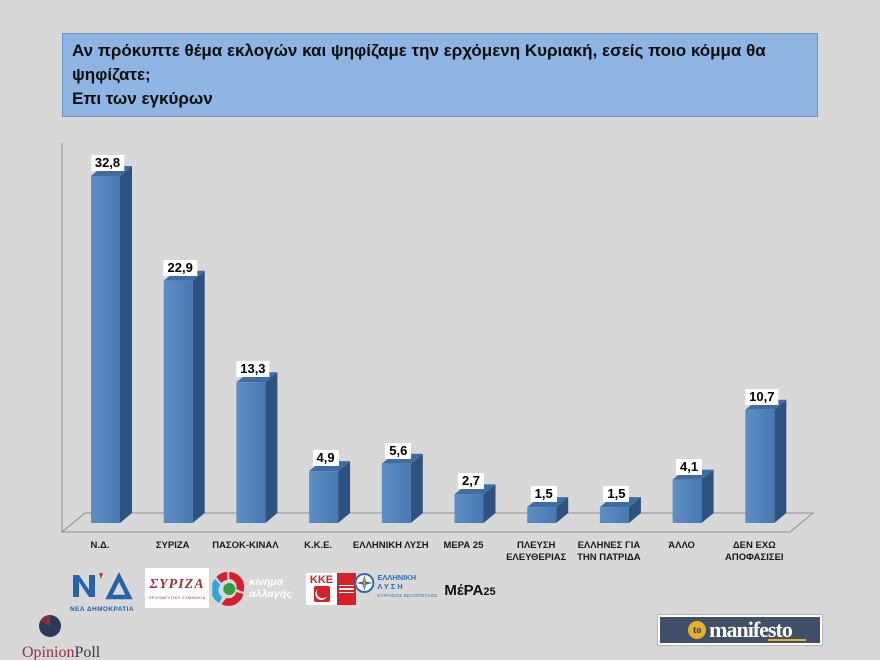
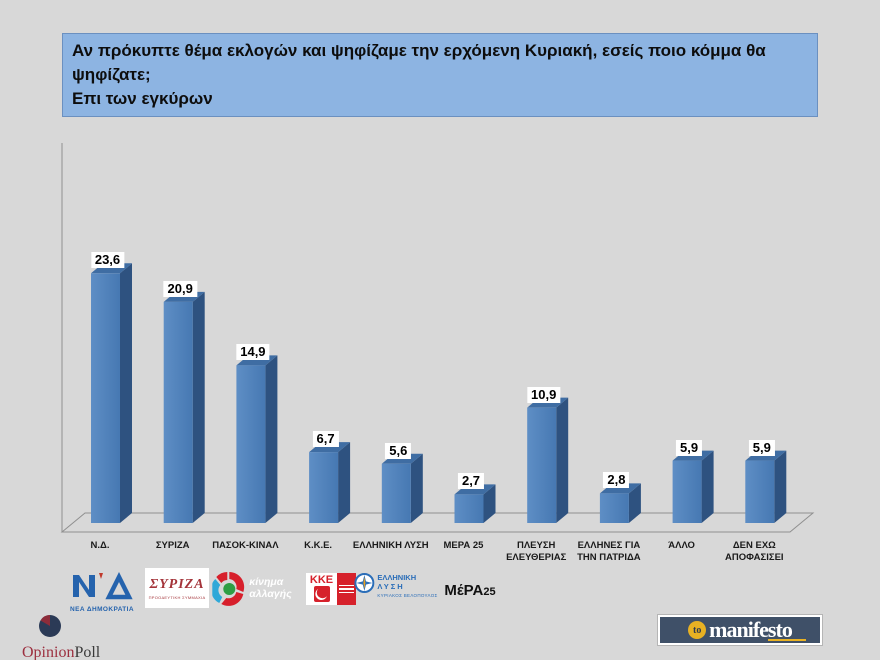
Ν.Δ.: 32,8 -> 23,6
ΣΥΡΙΖΑ: 22,9 -> 20,9
ΠΑΣΟΚ-ΚΙΝΑΛ: 13,3 -> 14,9
Κ.Κ.Ε.: 4,9 -> 6,7
ΠΛΕΥΣΗ ΕΛΕΥΘΕΡΙΑΣ: 1,5 -> 10,9
ΕΛΛΗΝΕΣ ΓΙΑ ΤΗΝ ΠΑΤΡΙΔΑ: 1,5 -> 2,8
ΆΛΛΟ: 4,1 -> 5,9
ΔΕΝ ΕΧΩ ΑΠΟΦΑΣΙΣΕΙ: 10,7 -> 5,9
